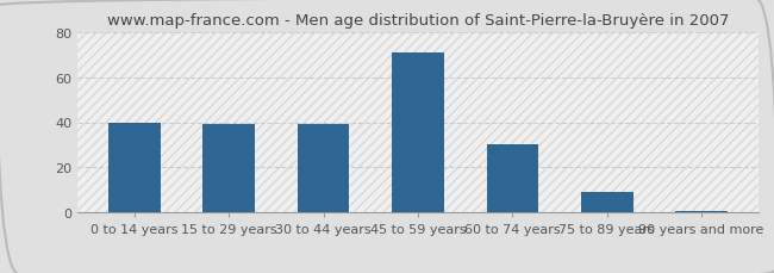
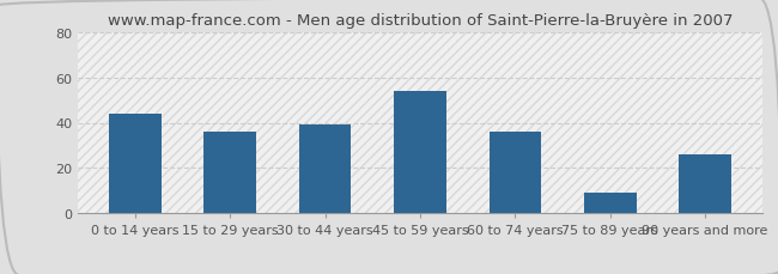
0 to 14 years: 40 -> 44
15 to 29 years: 39 -> 36
45 to 59 years: 71 -> 54
60 to 74 years: 30 -> 36
90 years and more: 1 -> 26
